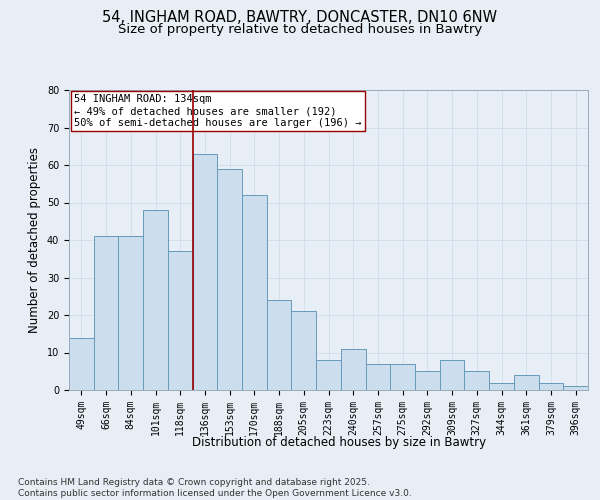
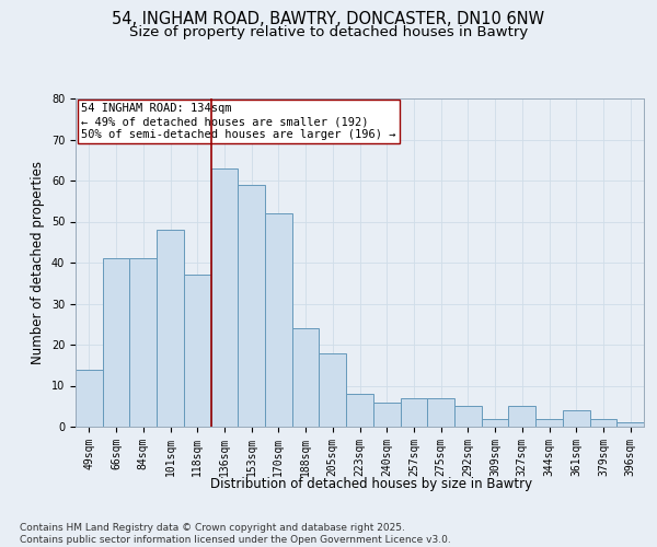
205sqm: 21 -> 18
240sqm: 11 -> 6
309sqm: 8 -> 2
